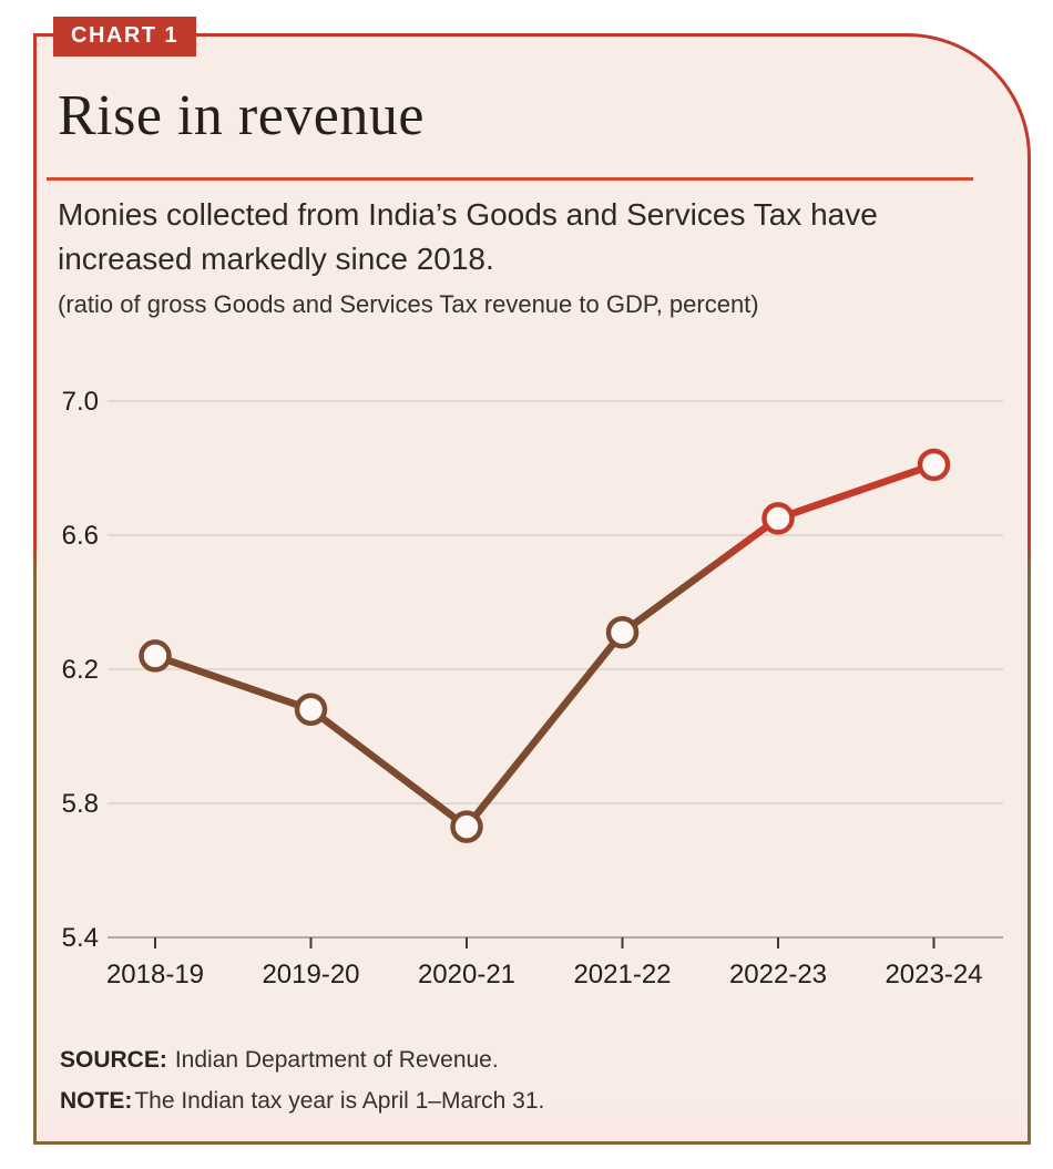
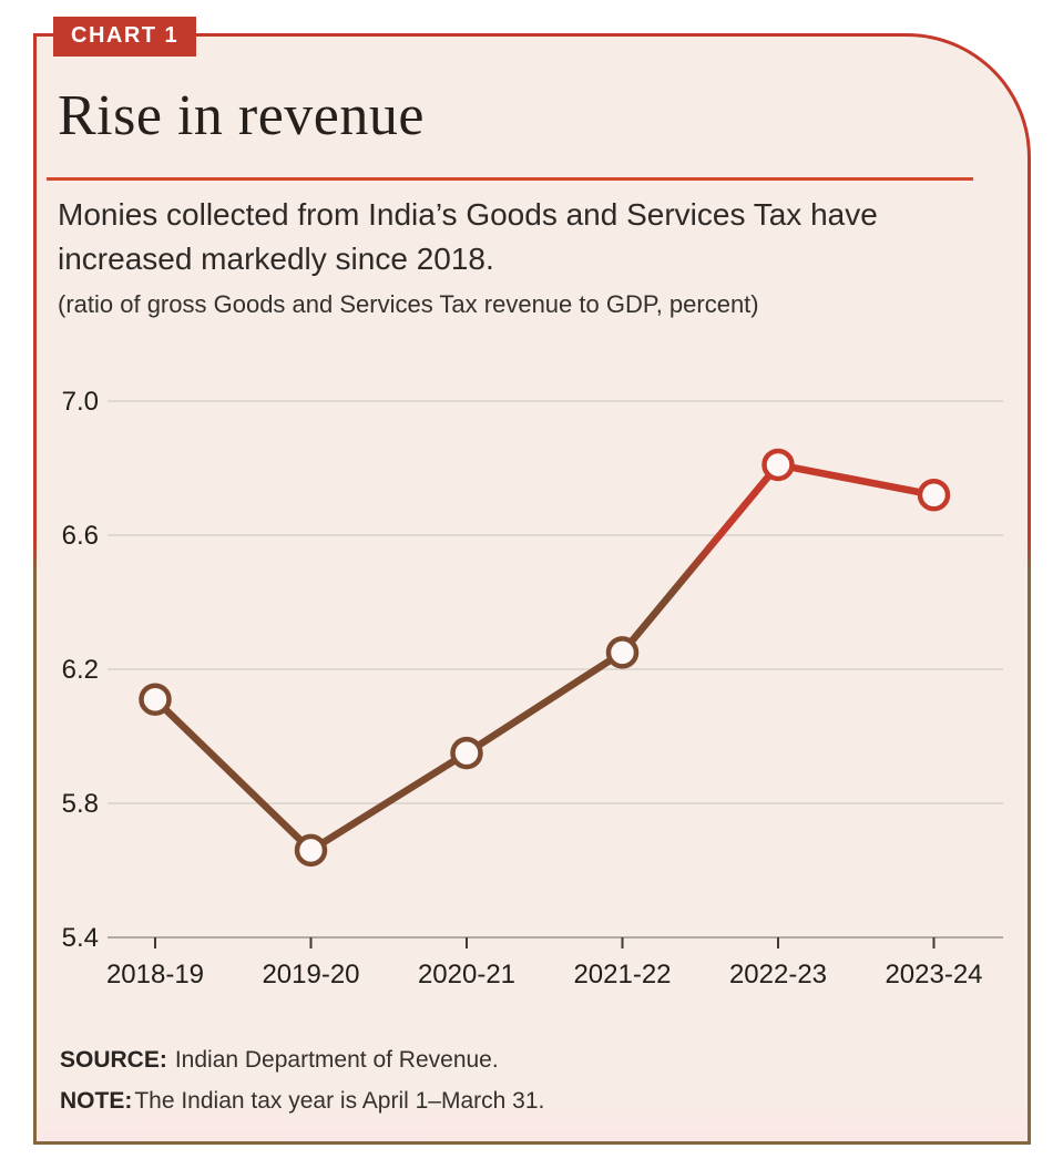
2018-19: 6.24 -> 6.11
2019-20: 6.08 -> 5.66
2020-21: 5.73 -> 5.95
2021-22: 6.31 -> 6.25
2022-23: 6.65 -> 6.81
2023-24: 6.81 -> 6.72
